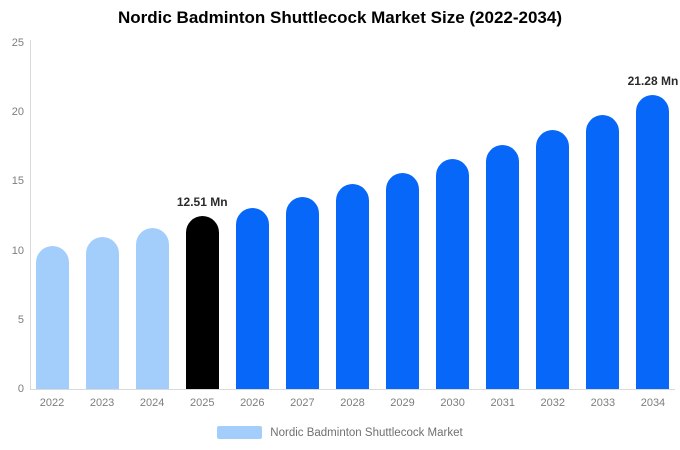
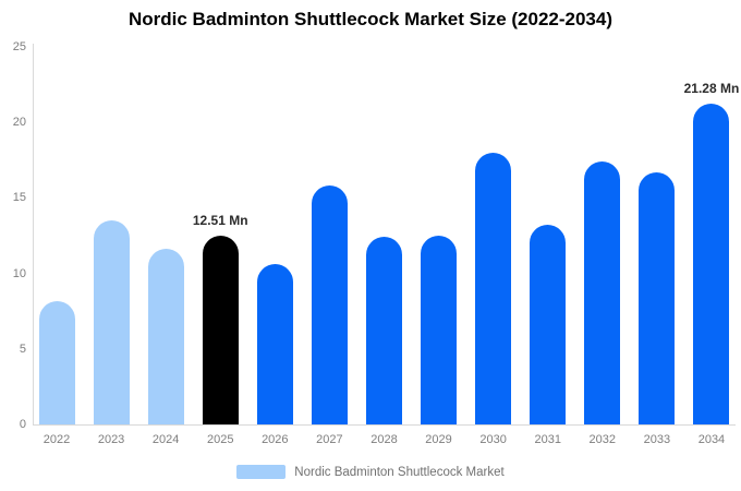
2022: 10.3 -> 8.2
2023: 11.0 -> 13.5
2026: 13.1 -> 10.6
2027: 13.9 -> 15.8
2028: 14.8 -> 12.4
2029: 15.6 -> 12.5
2030: 16.6 -> 18.0
2031: 17.6 -> 13.2
2032: 18.7 -> 17.4
2033: 19.8 -> 16.7
